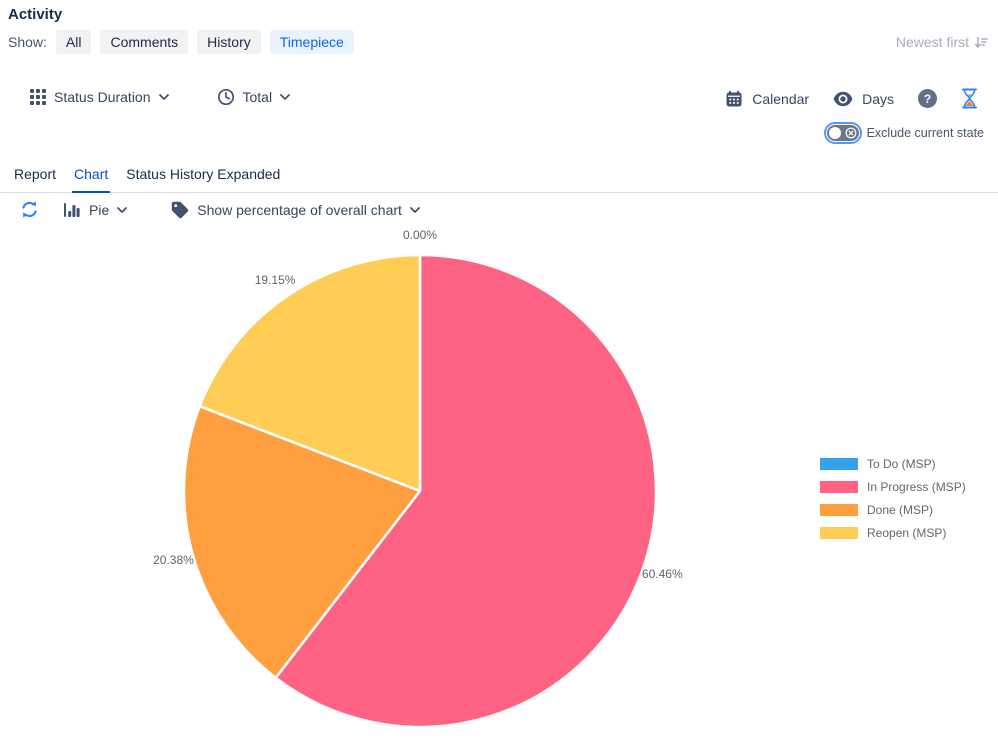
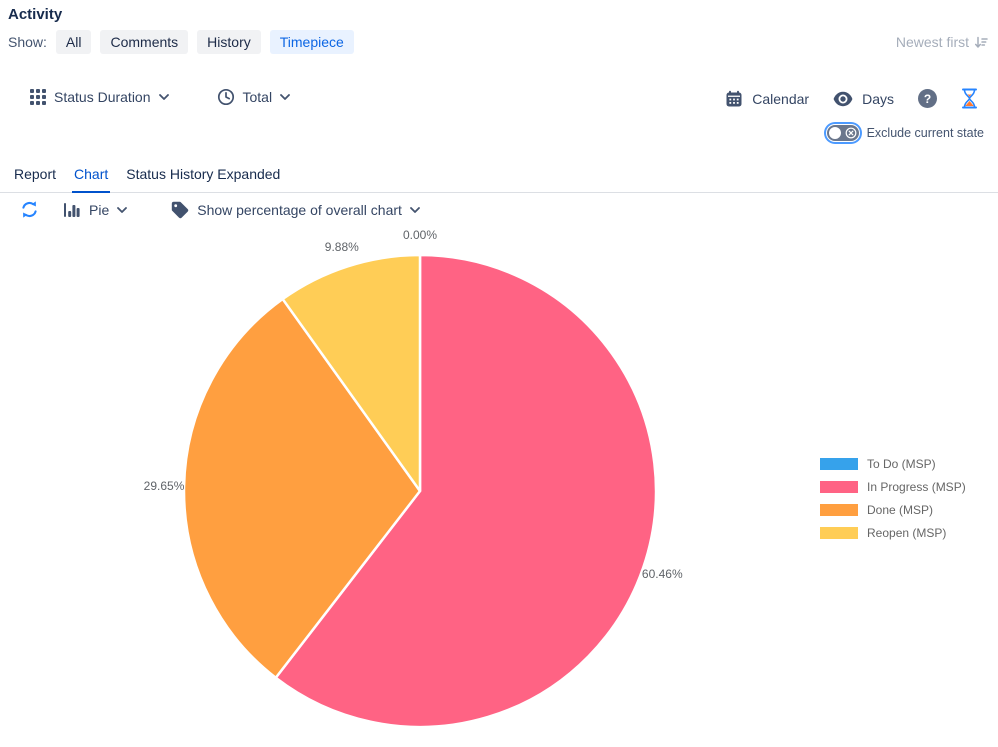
Done (MSP): 20.38% -> 29.65%
Reopen (MSP): 19.15% -> 9.88%
